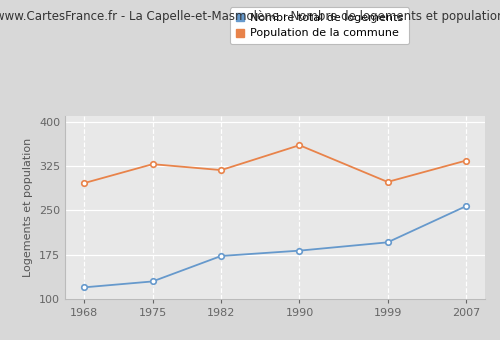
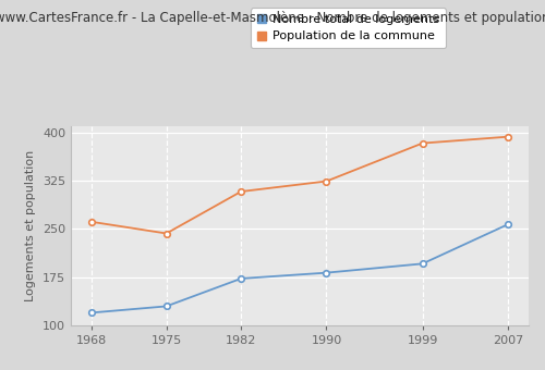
Population de la commune/1968: 296 -> 261
Population de la commune/1975: 328 -> 243
Population de la commune/1982: 318 -> 308
Population de la commune/1990: 360 -> 324
Population de la commune/1999: 298 -> 383
Population de la commune/2007: 334 -> 393
